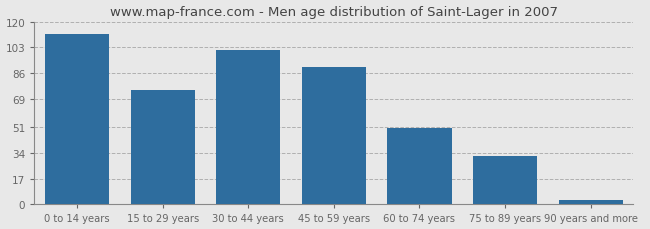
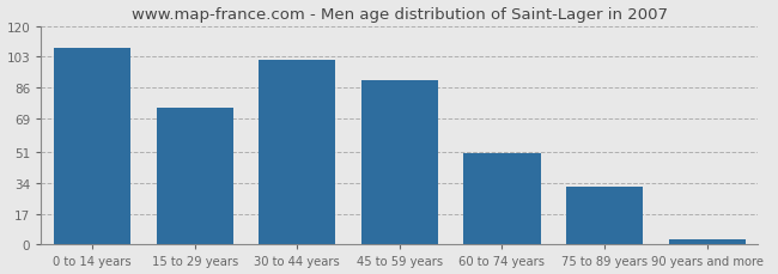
0 to 14 years: 112 -> 108
